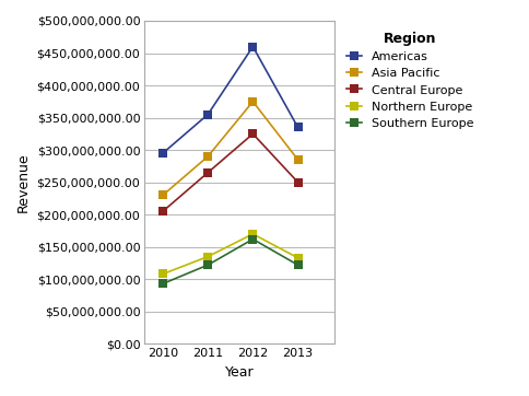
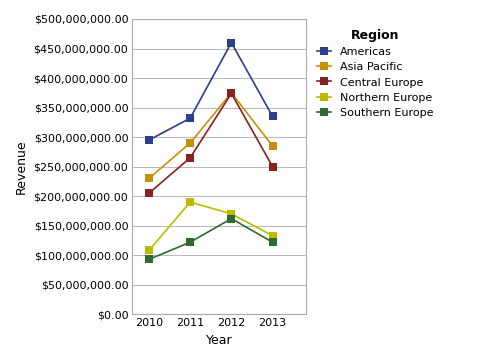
Americas/2011: $355,000,000 -> $332,000,000
Northern Europe/2011: $135,000,000 -> $190,000,000
Central Europe/2012: $325,000,000 -> $374,000,000
